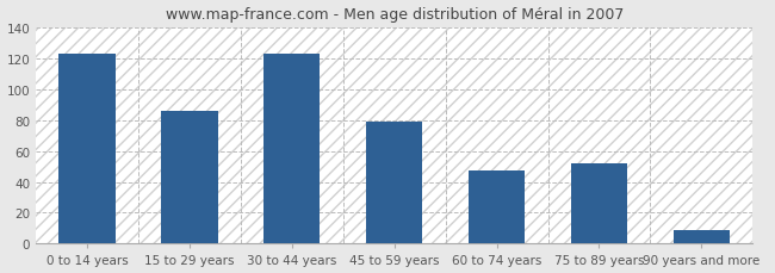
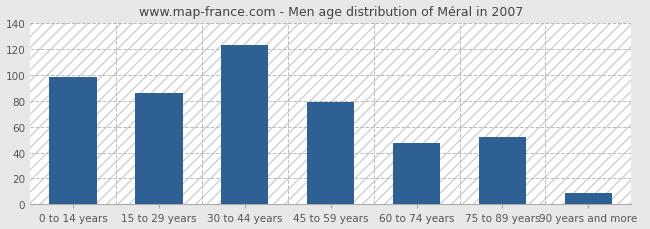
0 to 14 years: 123 -> 98
